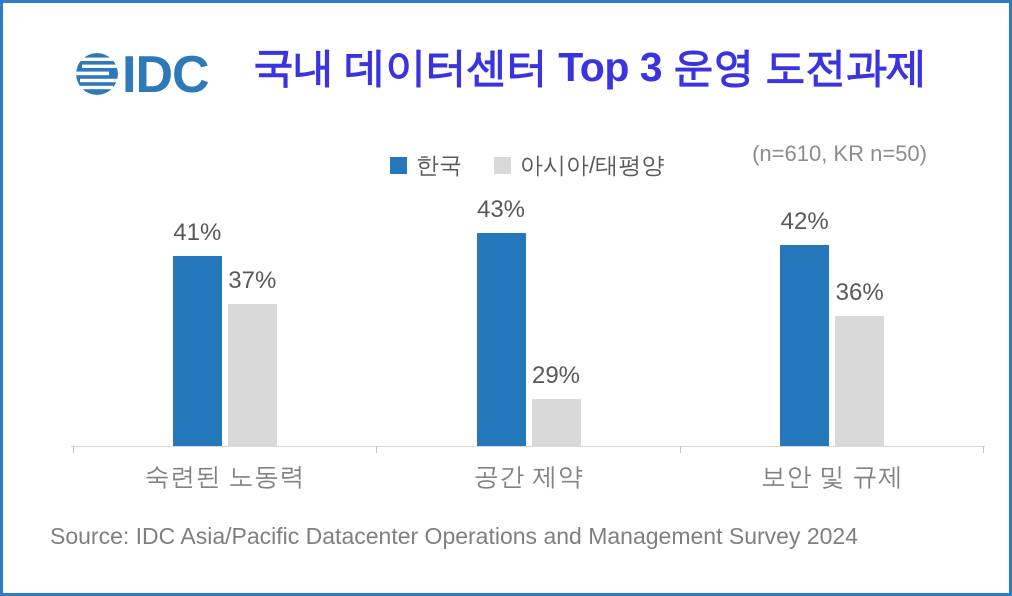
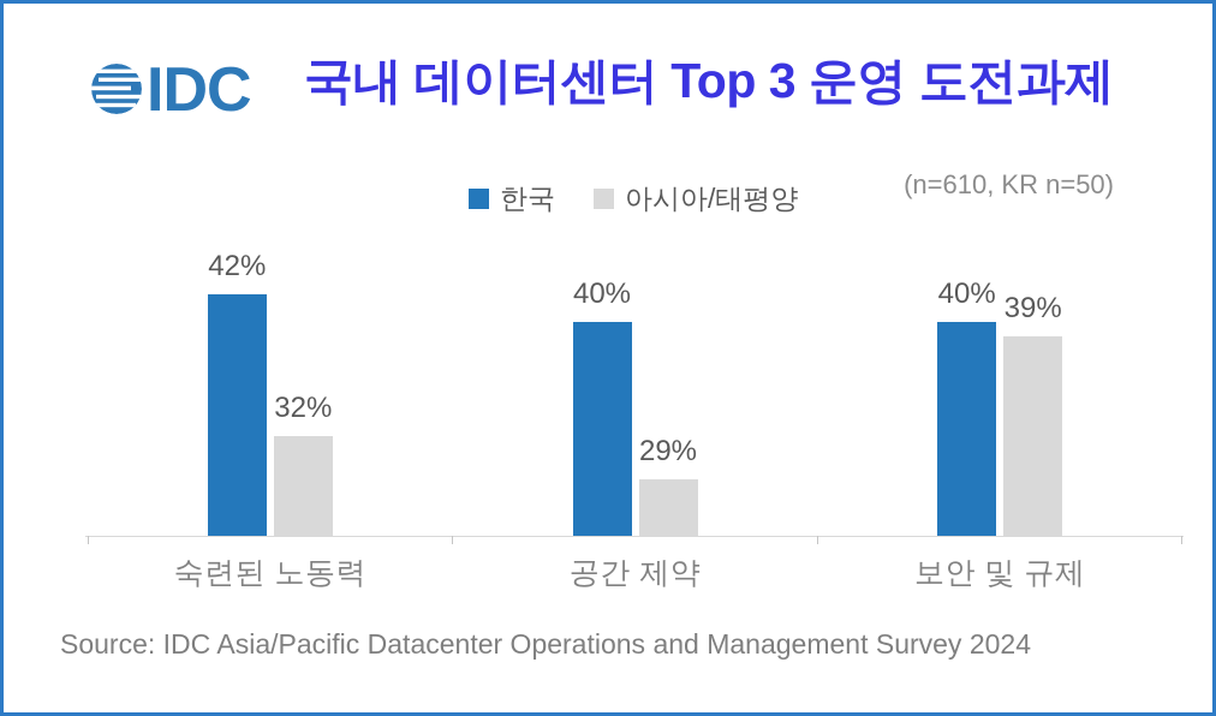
한국/숙련된 노동력: 41% -> 42%
아시아/태평양/숙련된 노동력: 37% -> 32%
한국/공간 제약: 43% -> 40%
한국/보안 및 규제: 42% -> 40%
아시아/태평양/보안 및 규제: 36% -> 39%
